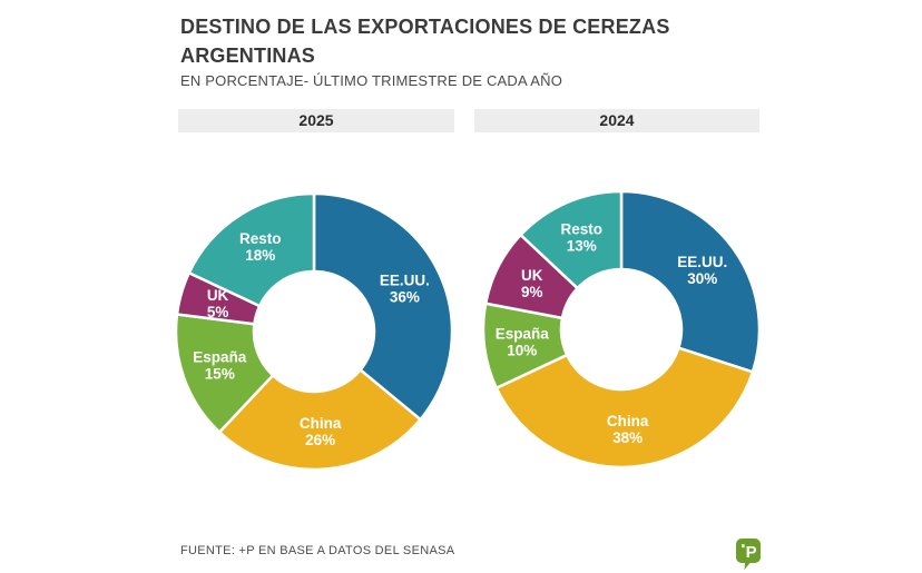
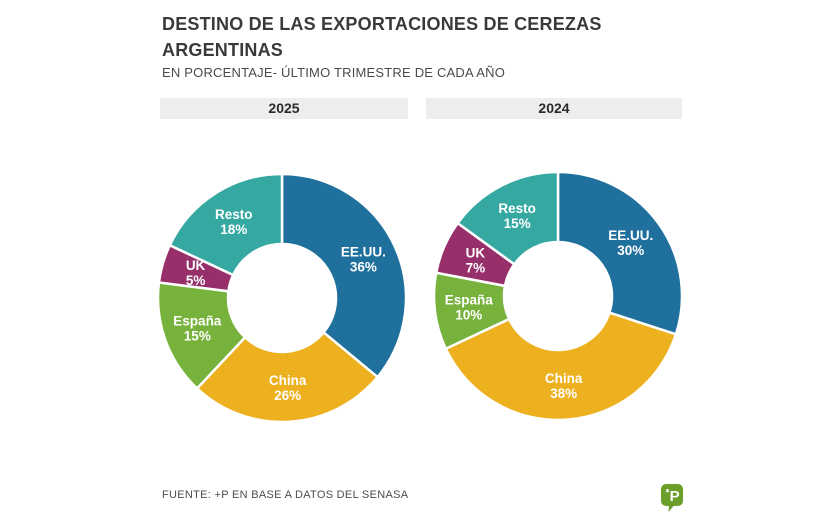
2024/UK: 9% -> 7%
2024/Resto: 13% -> 15%
